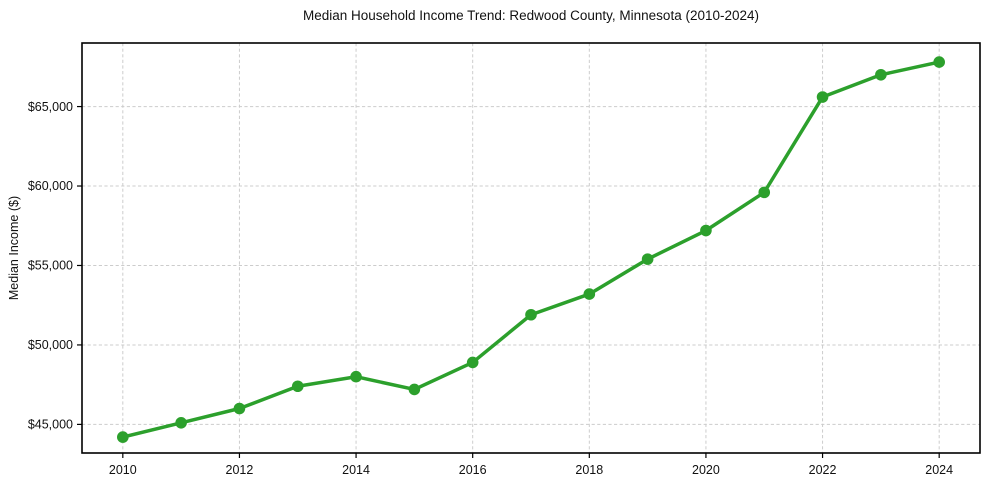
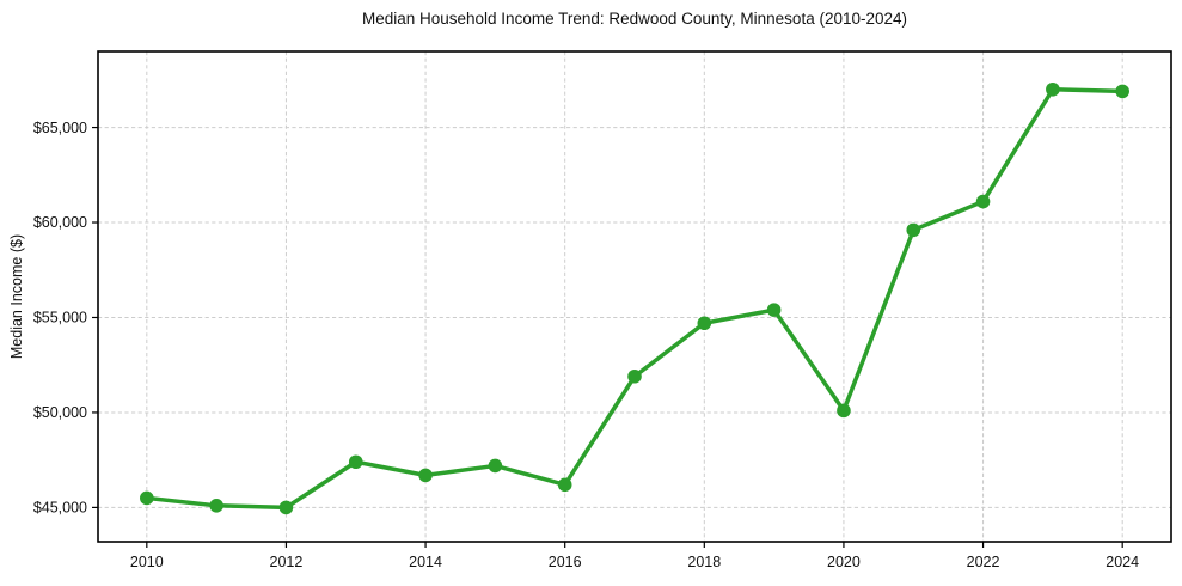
2010: $44200 -> $45500
2012: $46000 -> $45000
2014: $48000 -> $46700
2016: $48900 -> $46200
2018: $53200 -> $54700
2020: $57200 -> $50100
2022: $65600 -> $61100
2024: $67800 -> $66900
